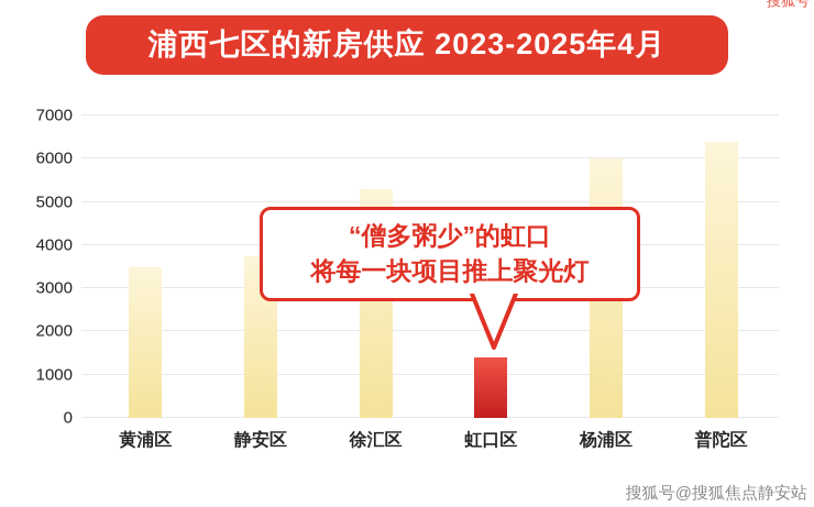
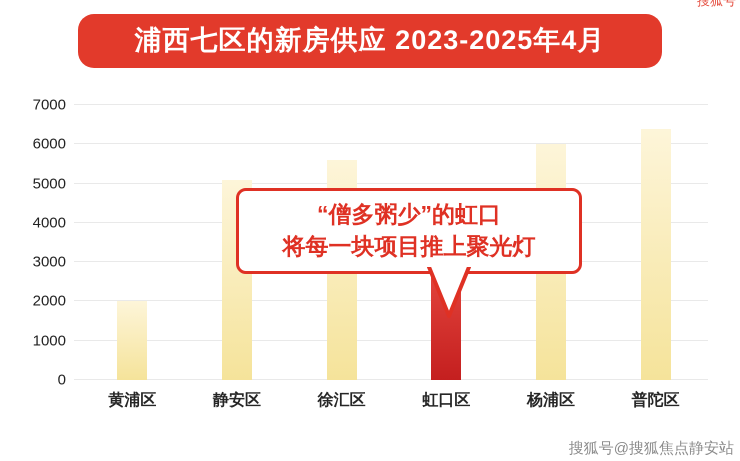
黄浦区: 3500 -> 2000
静安区: 3800 -> 5100
徐汇区: 5300 -> 5600
虹口区: 1400 -> 3900
